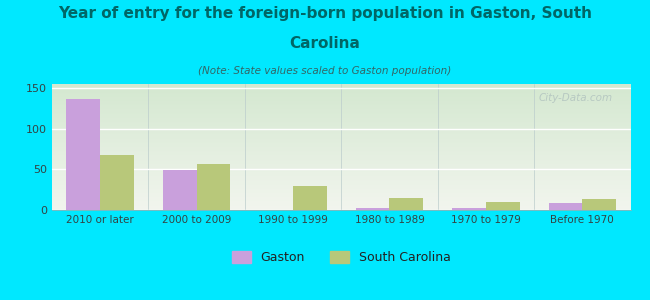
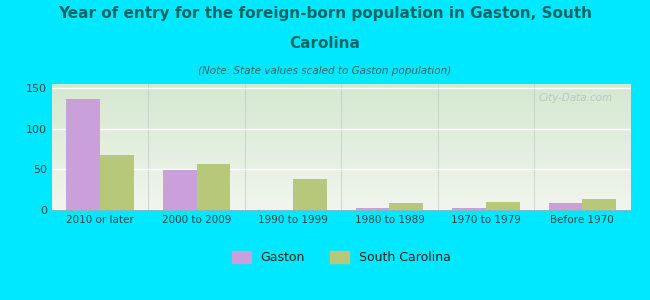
South Carolina/1990 to 1999: 30 -> 38
South Carolina/1980 to 1989: 15 -> 8
